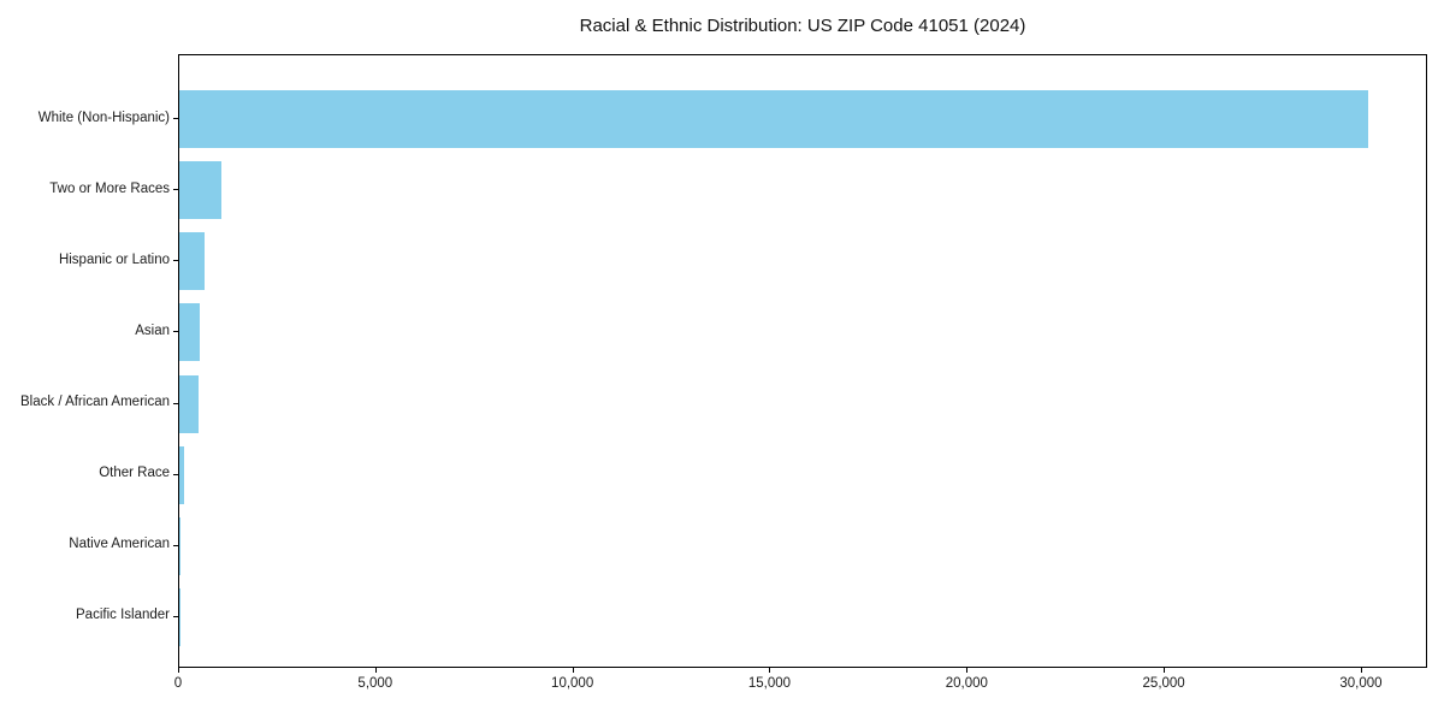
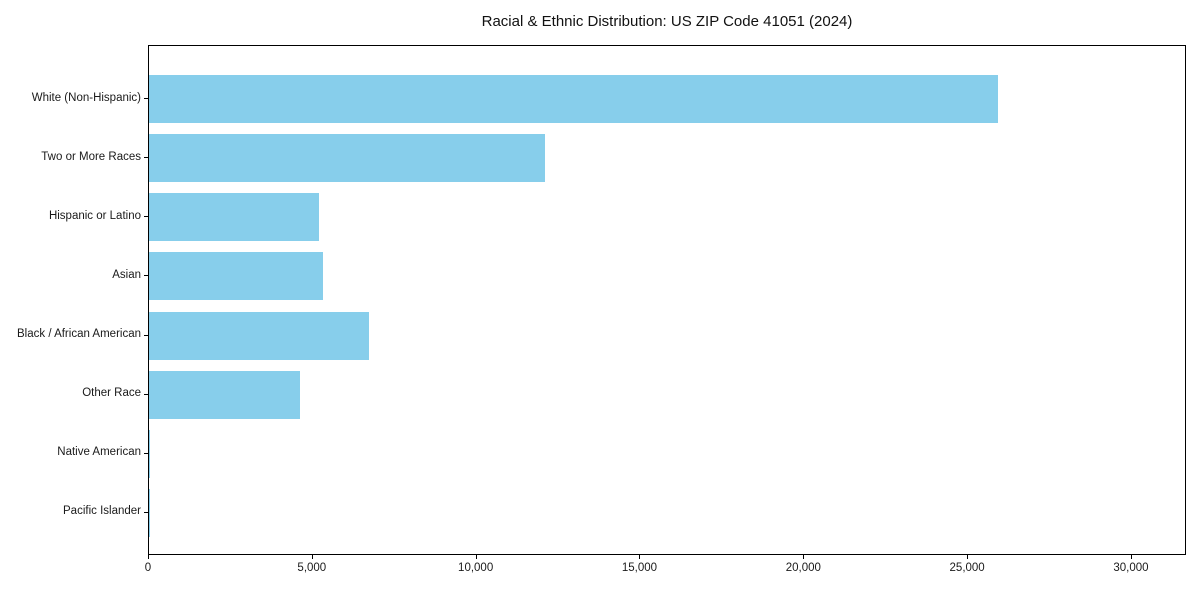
White (Non-Hispanic): 30200 -> 25900
Two or More Races: 1100 -> 12100
Hispanic or Latino: 600 -> 5200
Asian: 500 -> 5300
Black / African American: 500 -> 6700
Other Race: 100 -> 4600
